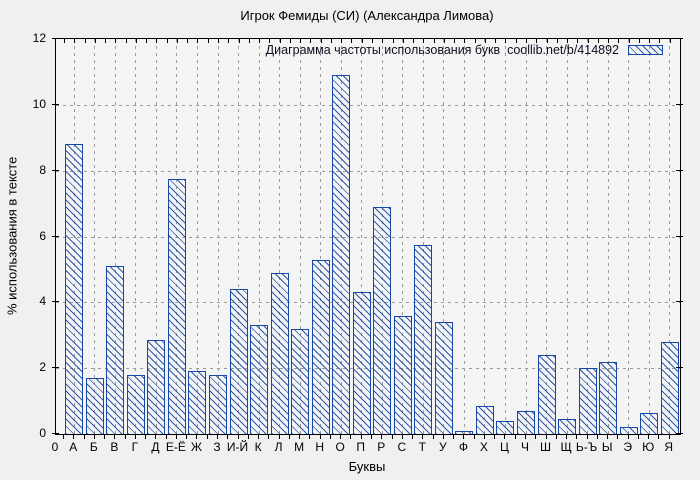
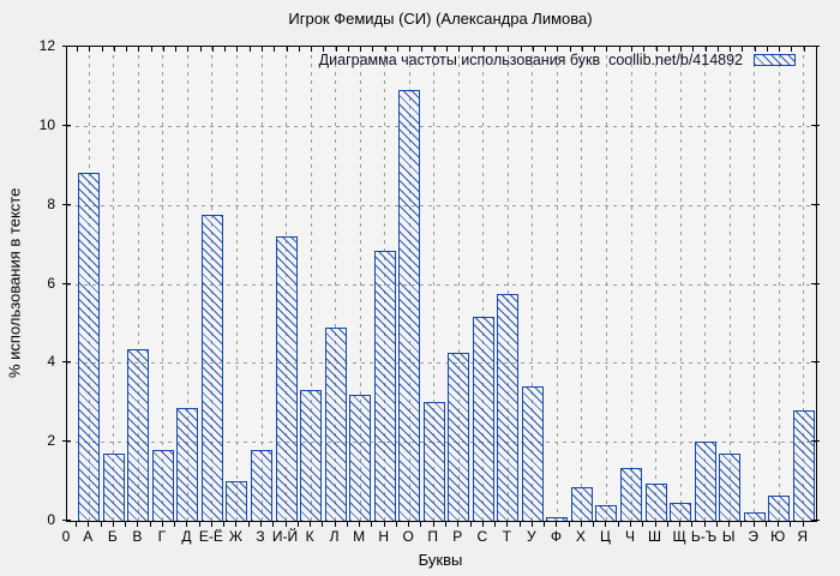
В: 5.1 -> 4.3
Ж: 1.9 -> 1.0
И-Й: 4.4 -> 7.2
Н: 5.3 -> 6.8
П: 4.3 -> 3.0
Р: 6.9 -> 4.2
С: 3.6 -> 5.2
Ч: 0.7 -> 1.4
Ш: 2.4 -> 0.9
Ы: 2.2 -> 1.7
